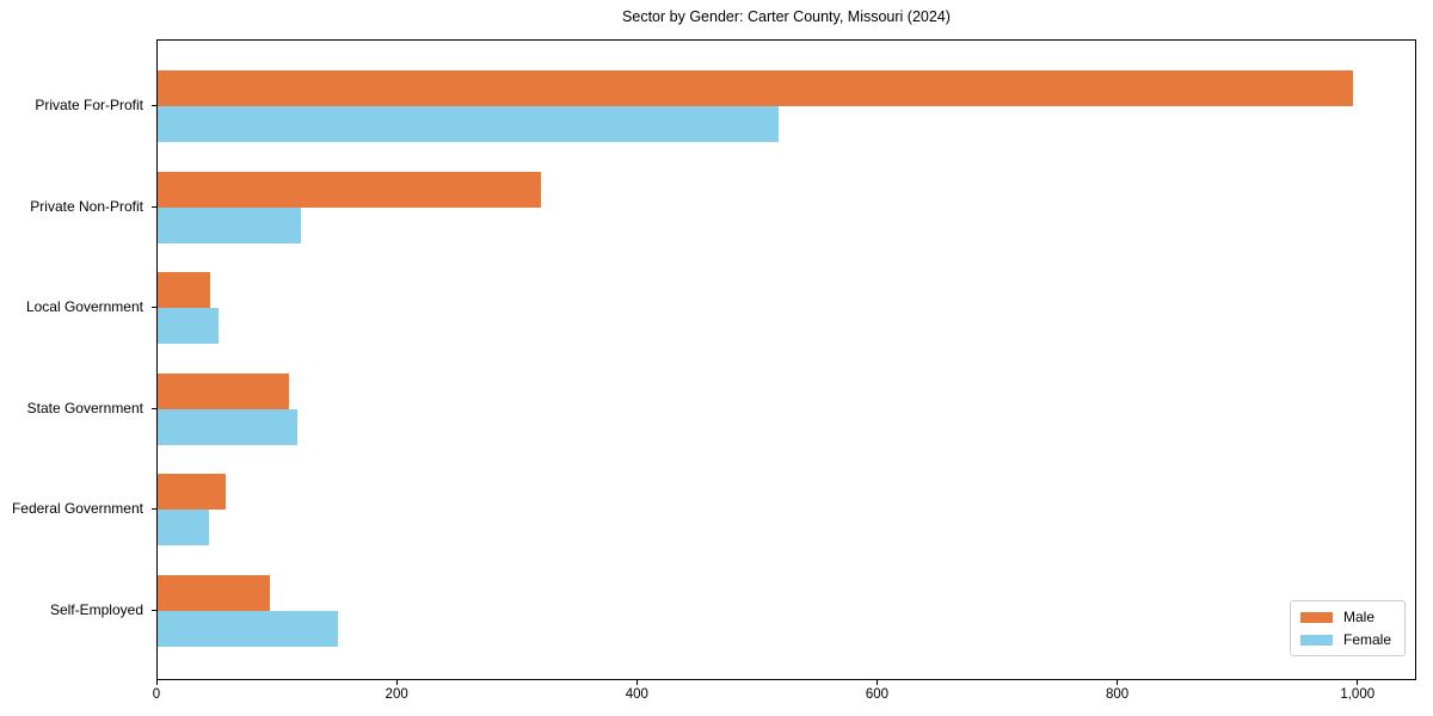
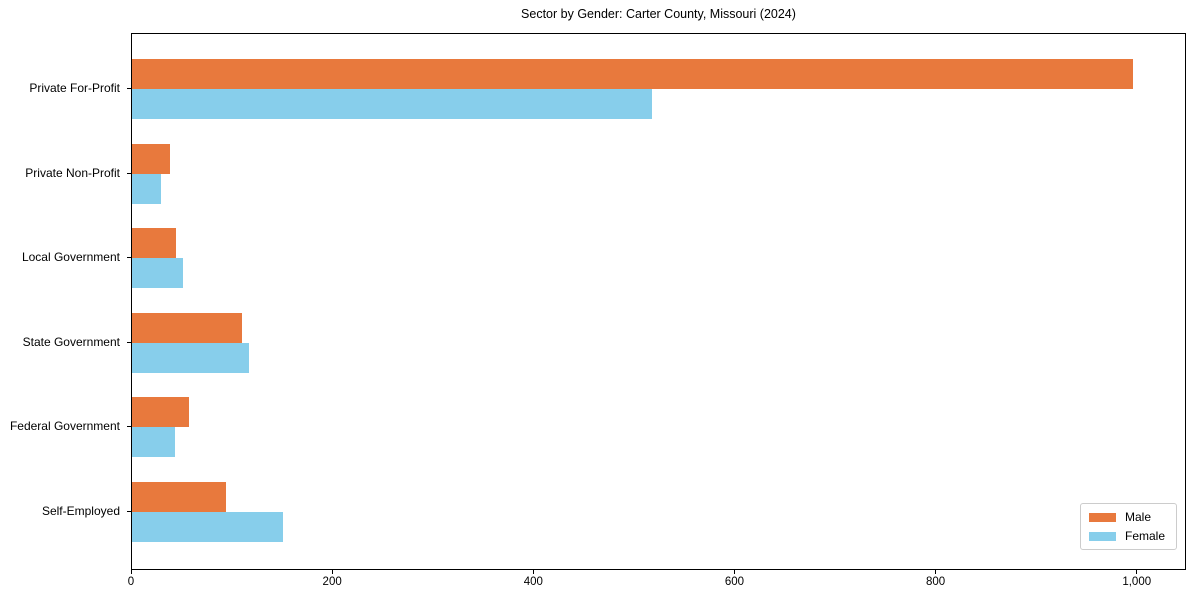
Male/Private Non-Profit: 320 -> 40
Female/Private Non-Profit: 120 -> 30
